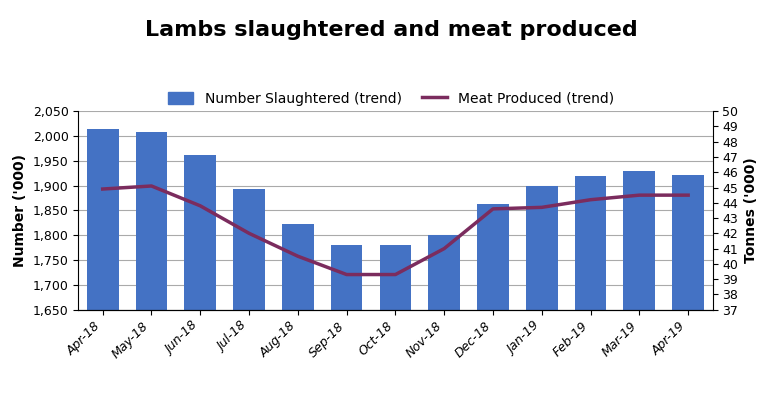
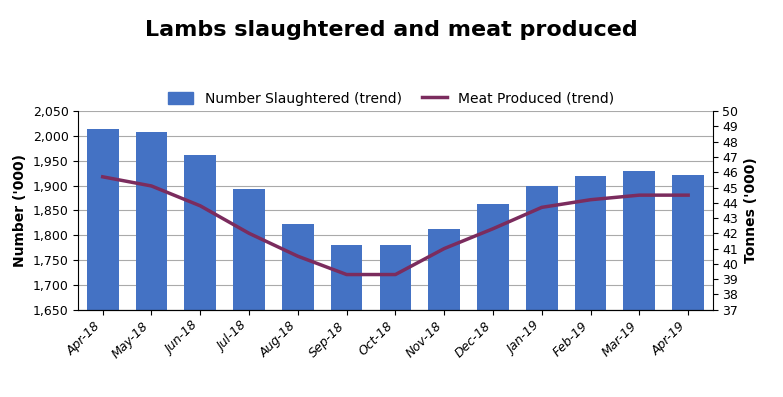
Meat Produced (trend)/Apr-18: 44.9 -> 45.7
Number Slaughtered (trend)/Nov-18: 1,800 -> 1,813
Meat Produced (trend)/Dec-18: 43.6 -> 42.3
